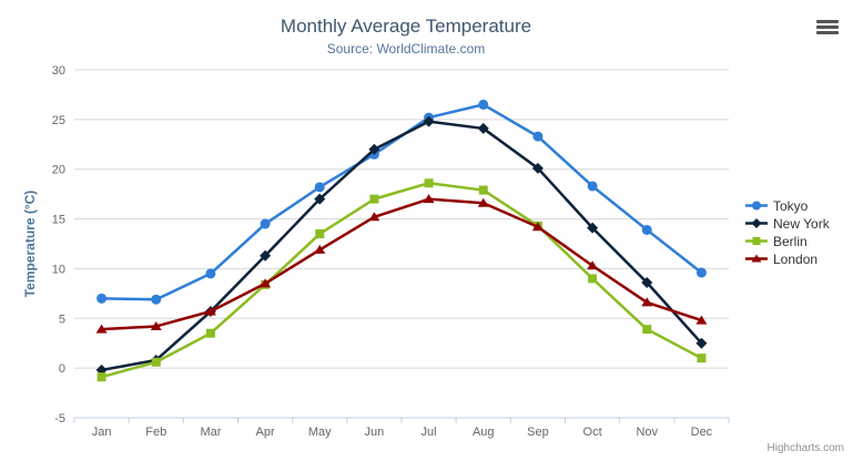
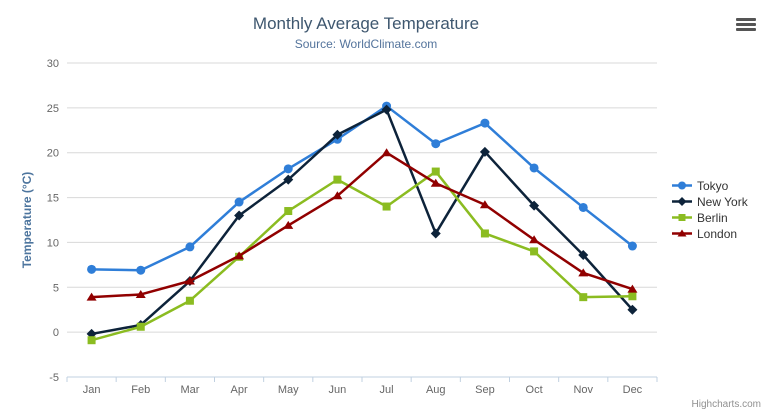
New York/Apr: 11 -> 13
Berlin/Jul: 19 -> 14
London/Jul: 17 -> 20
Tokyo/Aug: 26 -> 21
New York/Aug: 24 -> 11
Berlin/Sep: 14 -> 11
Berlin/Dec: 1 -> 4
